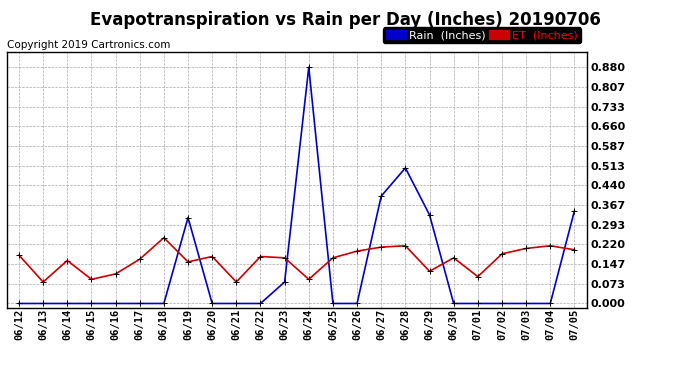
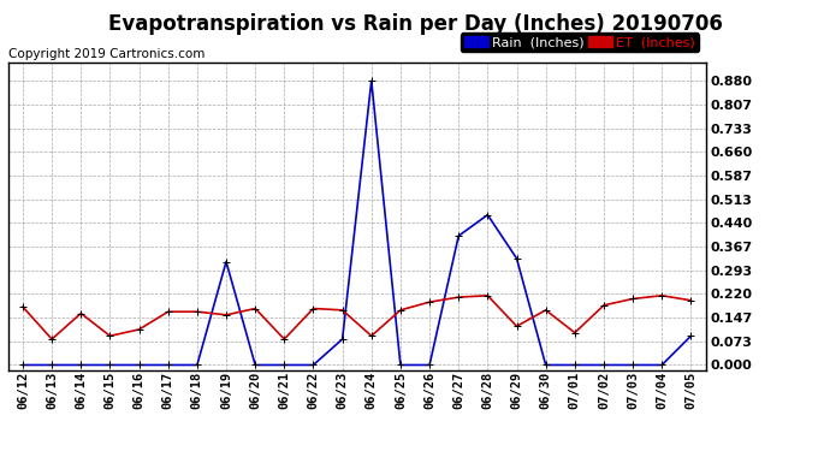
ET (Inches)/06/18: 0.245 -> 0.165
Rain (Inches)/06/28: 0.505 -> 0.465
Rain (Inches)/07/05: 0.345 -> 0.090
